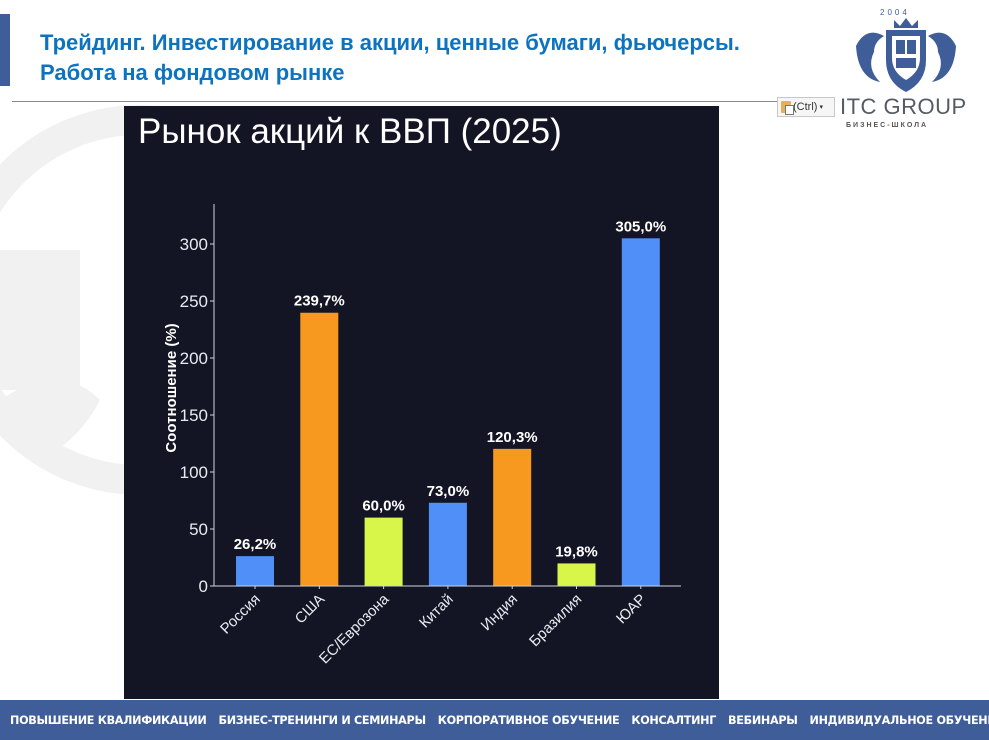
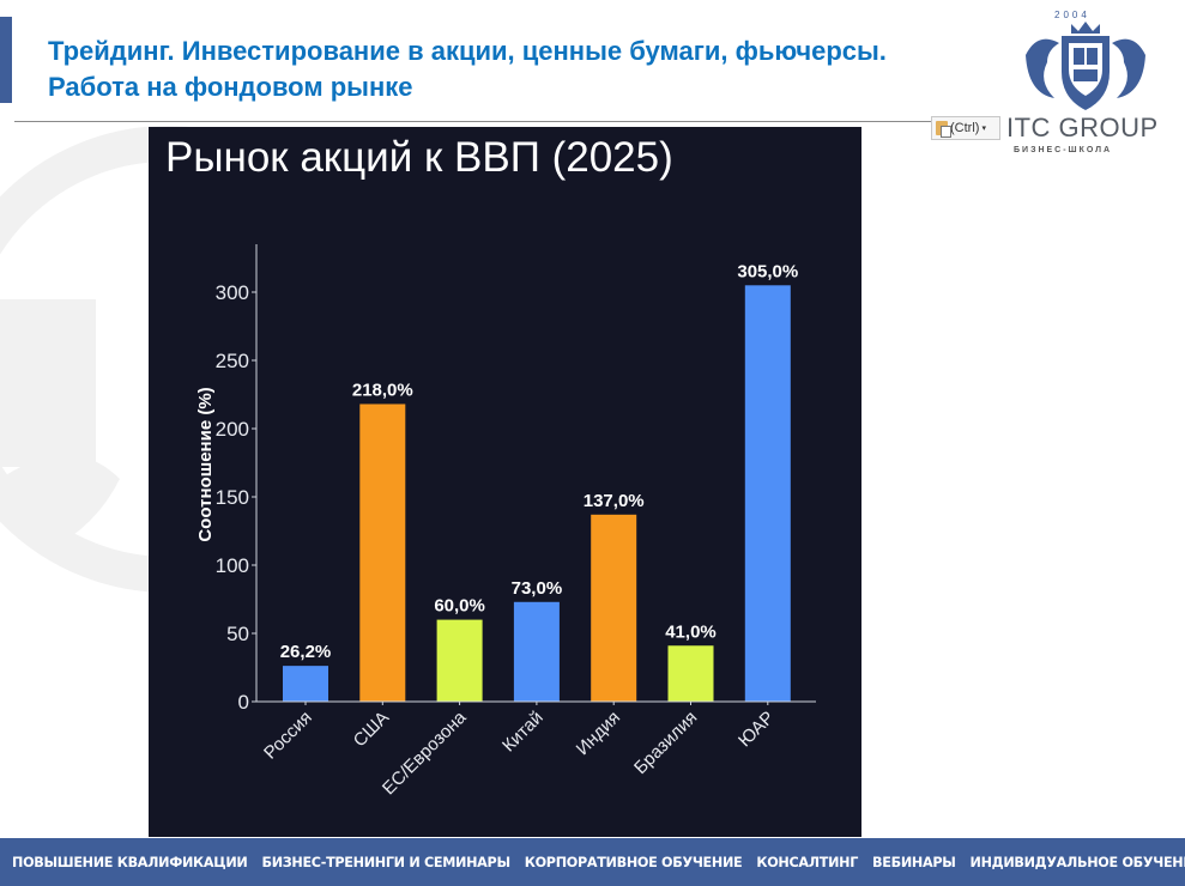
США: 239,7% -> 218,0%
Индия: 120,3% -> 137,0%
Бразилия: 19,8% -> 41,0%
